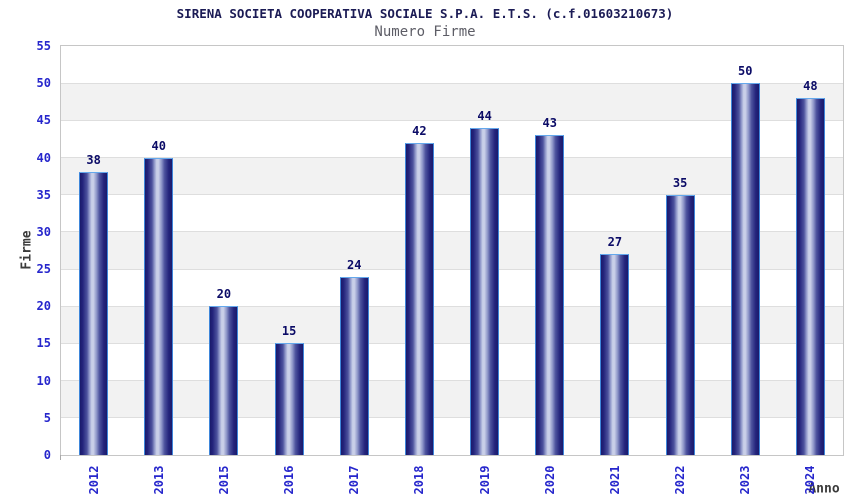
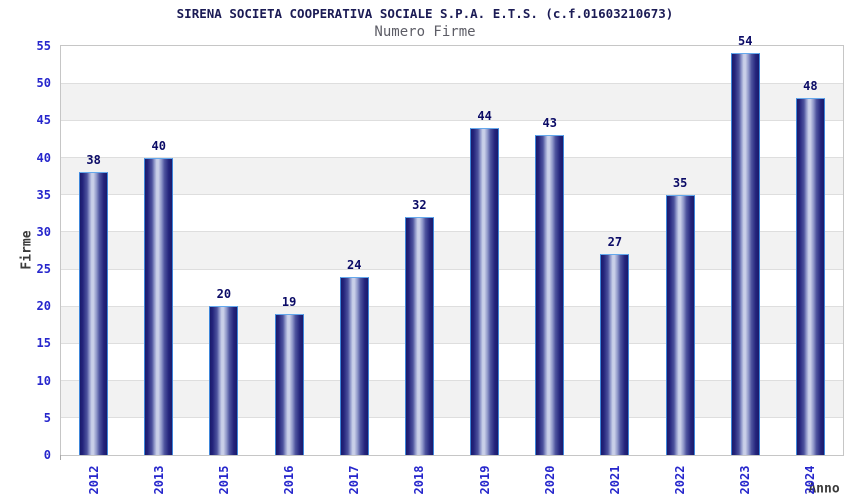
2016: 15 -> 19
2018: 42 -> 32
2023: 50 -> 54
